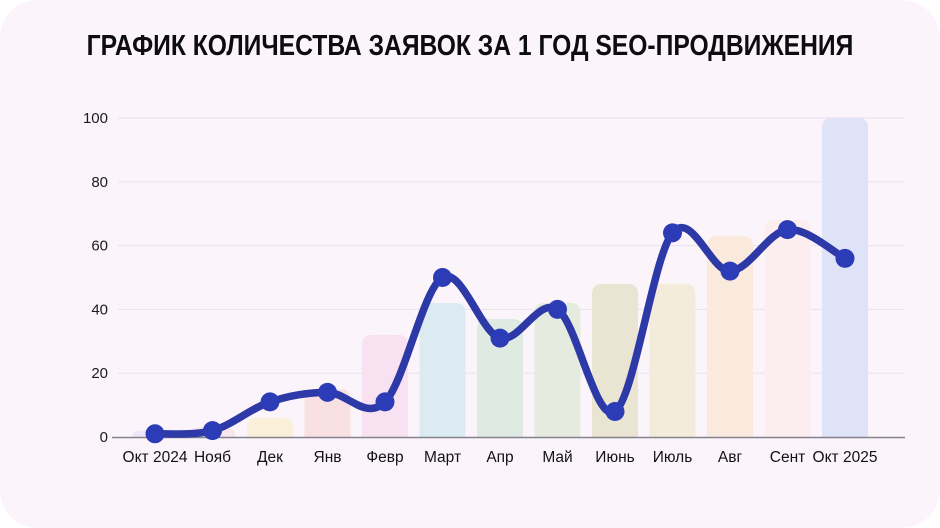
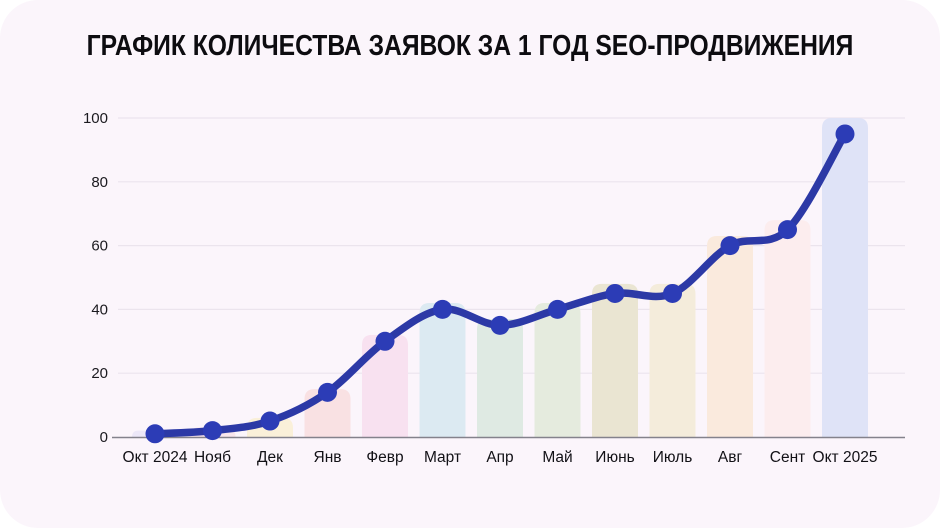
Дек: 11 -> 5
Февр: 11 -> 30
Март: 50 -> 40
Апр: 31 -> 35
Июнь: 8 -> 45
Июль: 64 -> 45
Авг: 52 -> 60
Окт 2025: 56 -> 95
